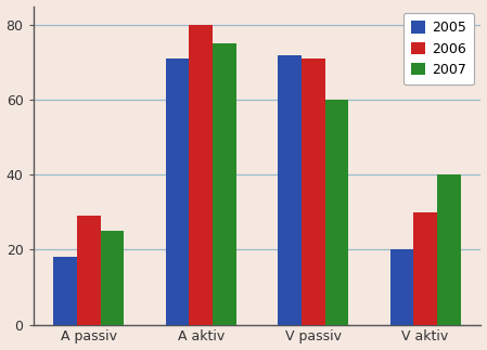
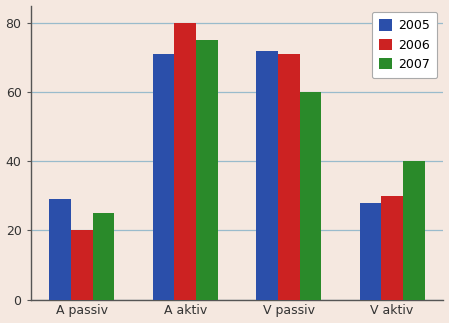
2005/A passiv: 18 -> 29
2006/A passiv: 29 -> 20
2005/V aktiv: 20 -> 28
